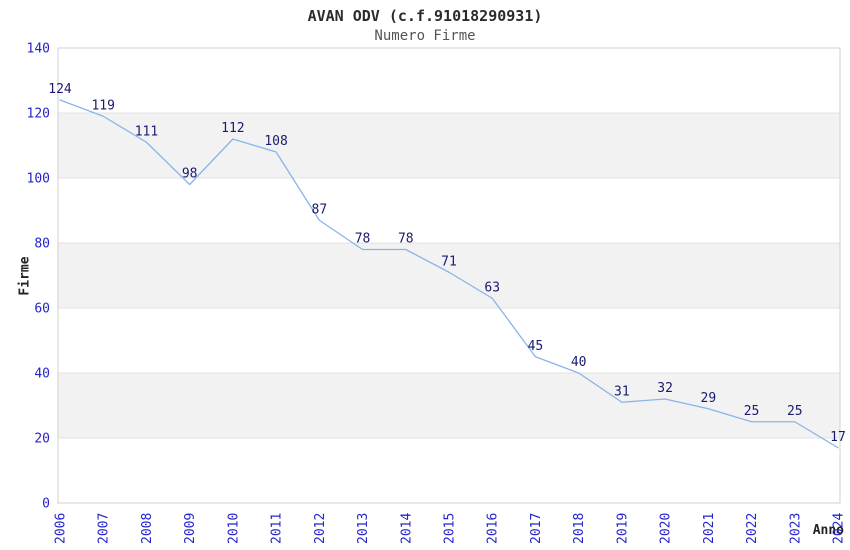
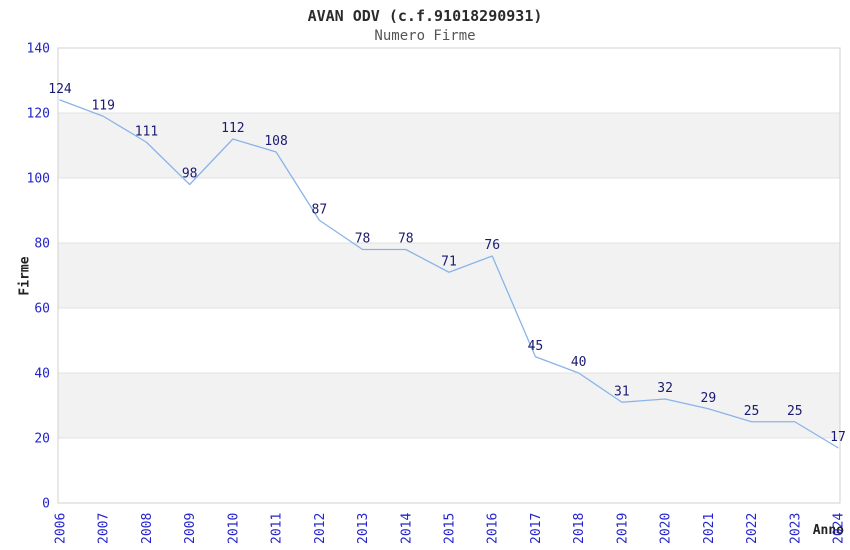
2016: 63 -> 76
